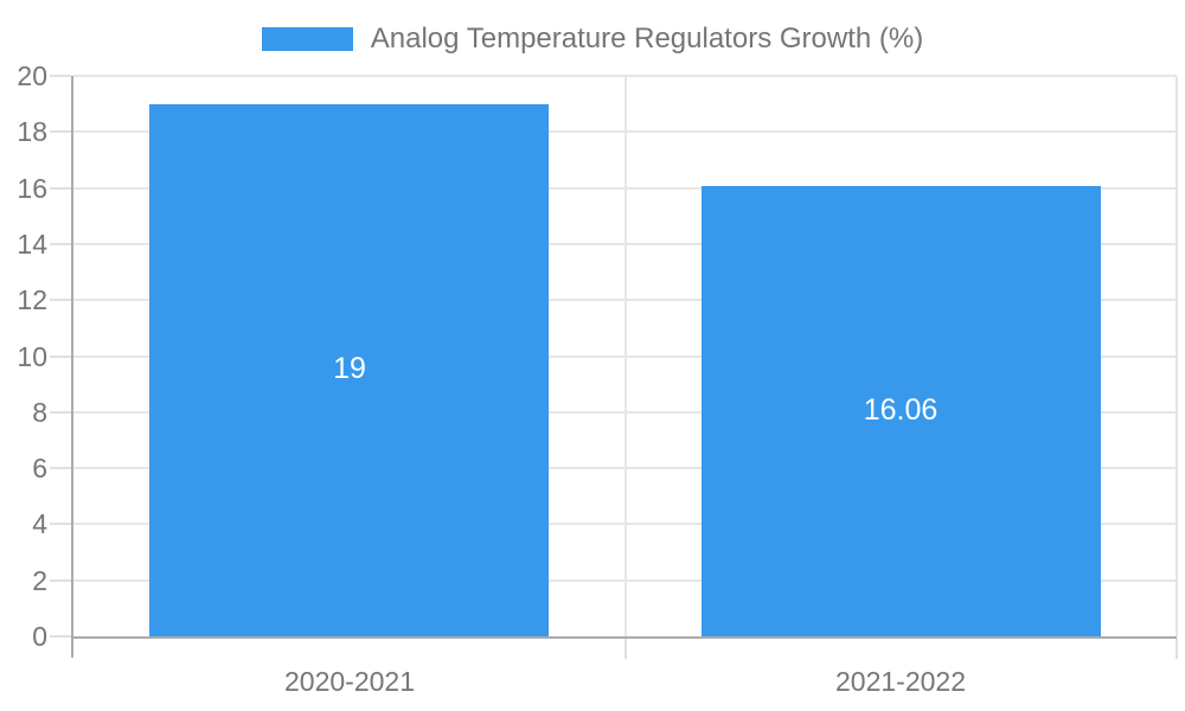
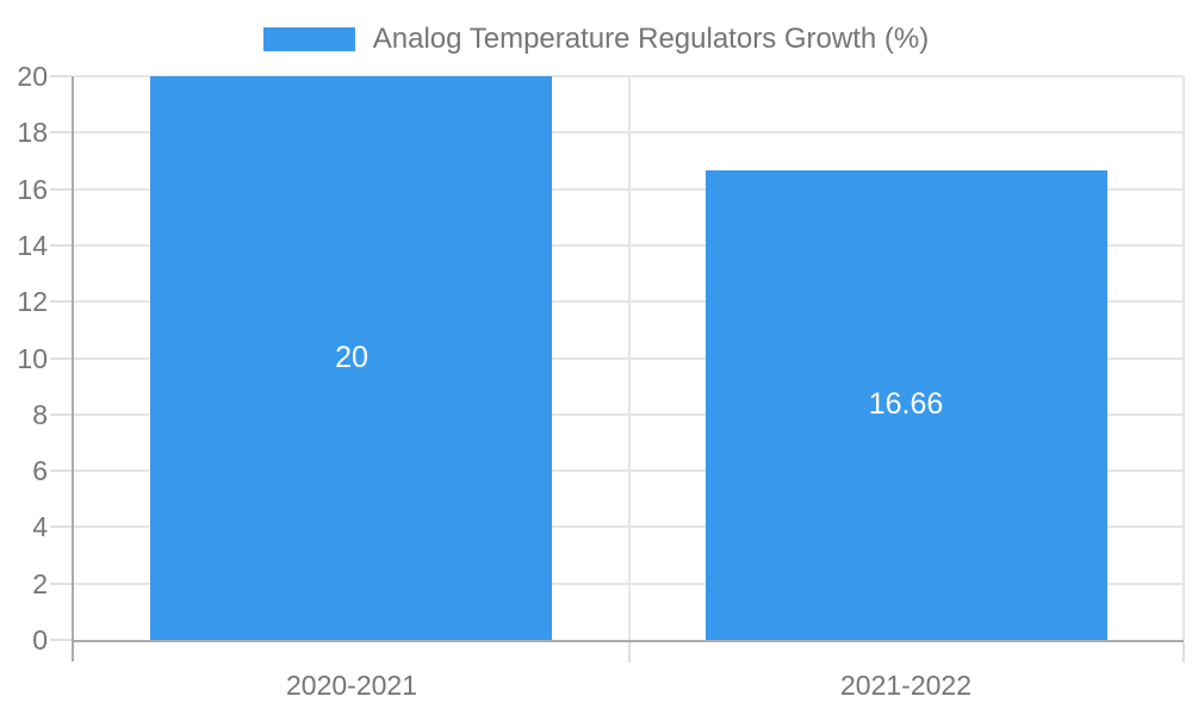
2020-2021: 19 -> 20
2021-2022: 16.06 -> 16.66
